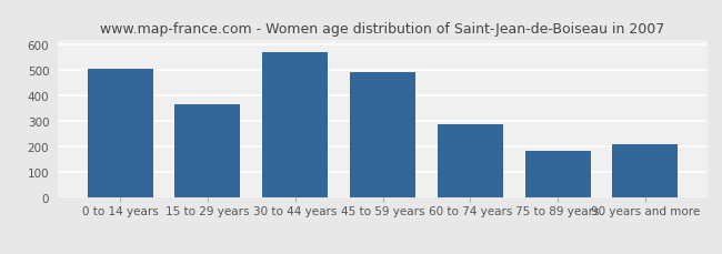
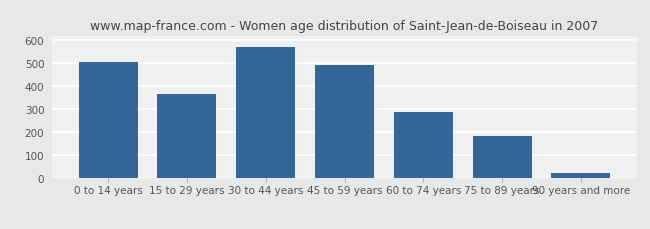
90 years and more: 210 -> 22
